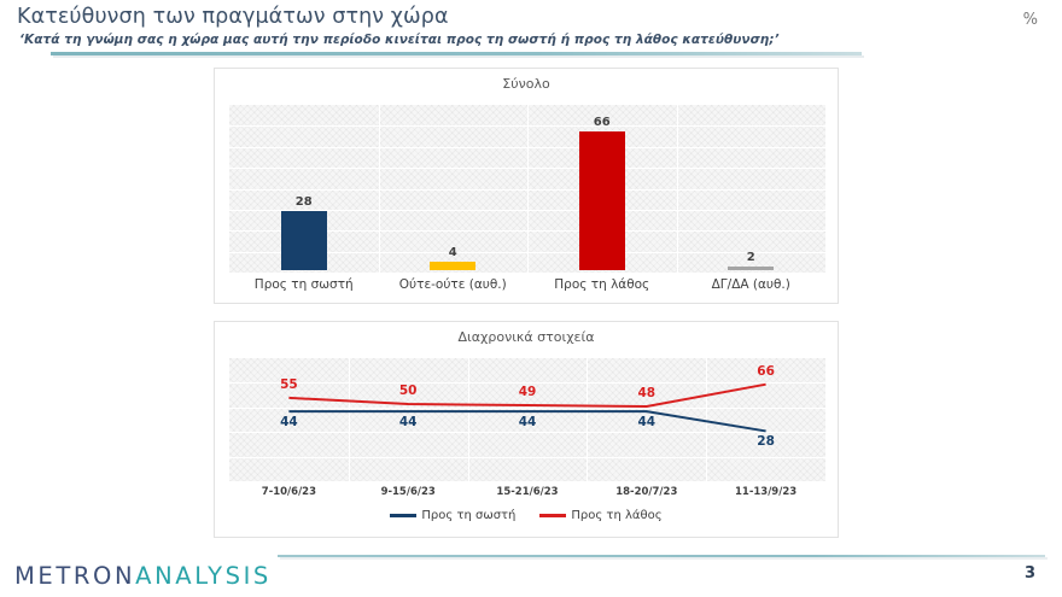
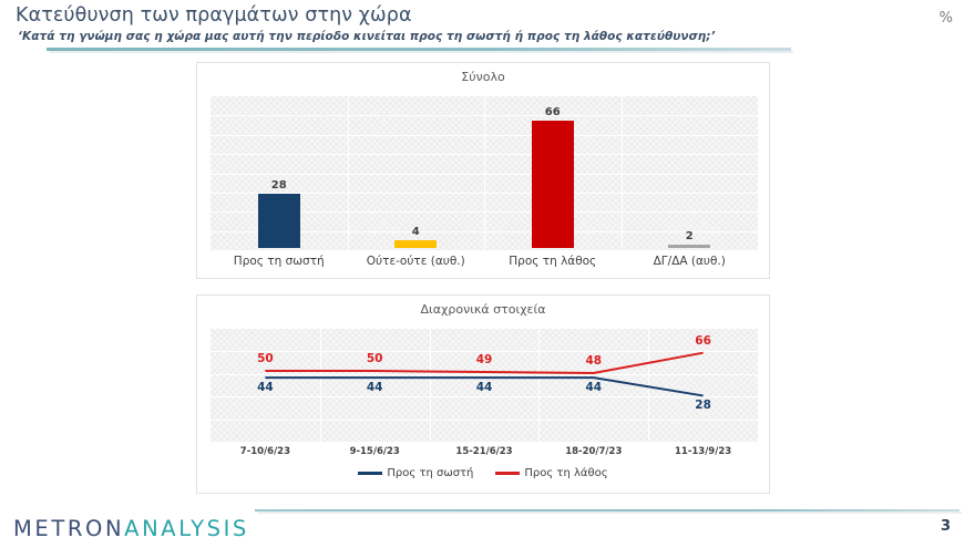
Διαχρονικά στοιχεία/Προς τη λάθος/7-10/6/23: 55 -> 50
